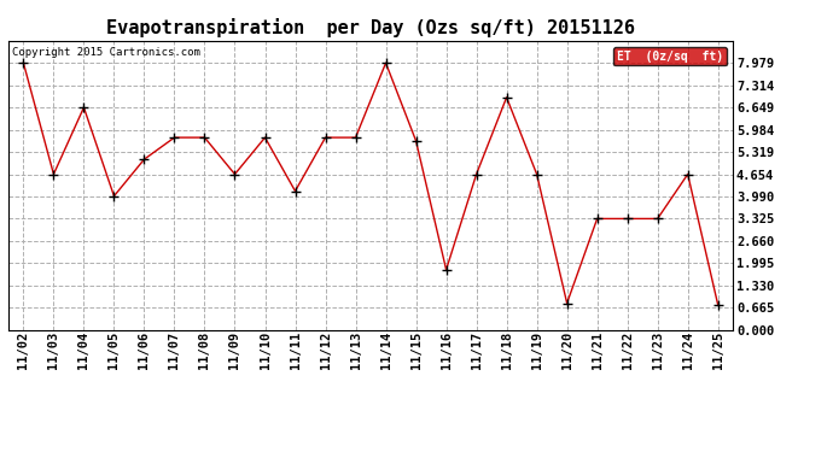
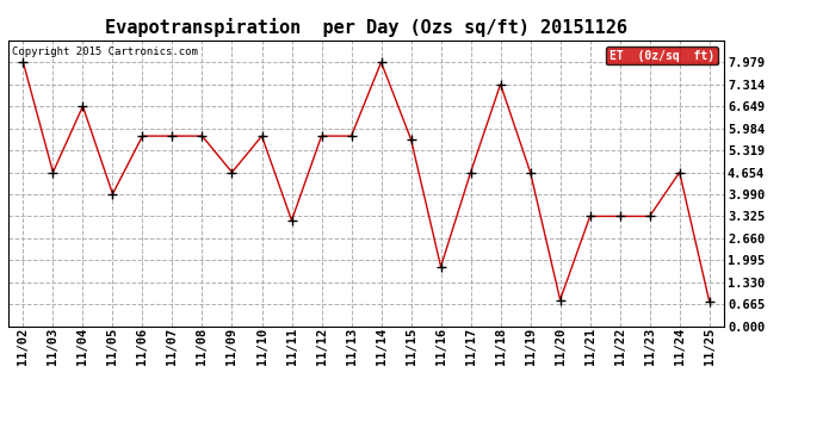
11/06: 5.10 -> 5.75
11/11: 4.15 -> 3.20
11/18: 6.95 -> 7.31
